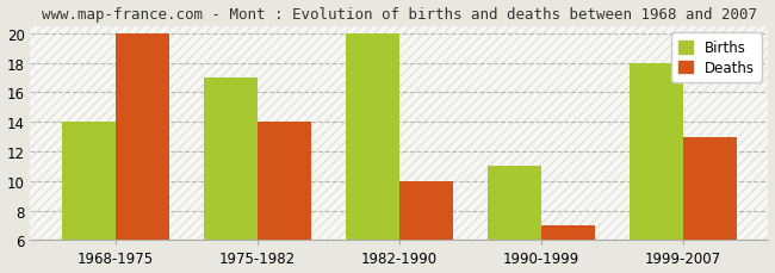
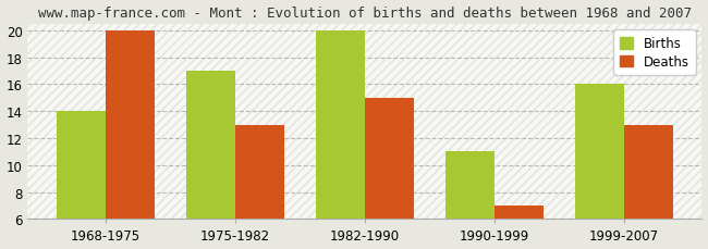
Deaths/1975-1982: 14 -> 13
Deaths/1982-1990: 10 -> 15
Births/1999-2007: 18 -> 16
